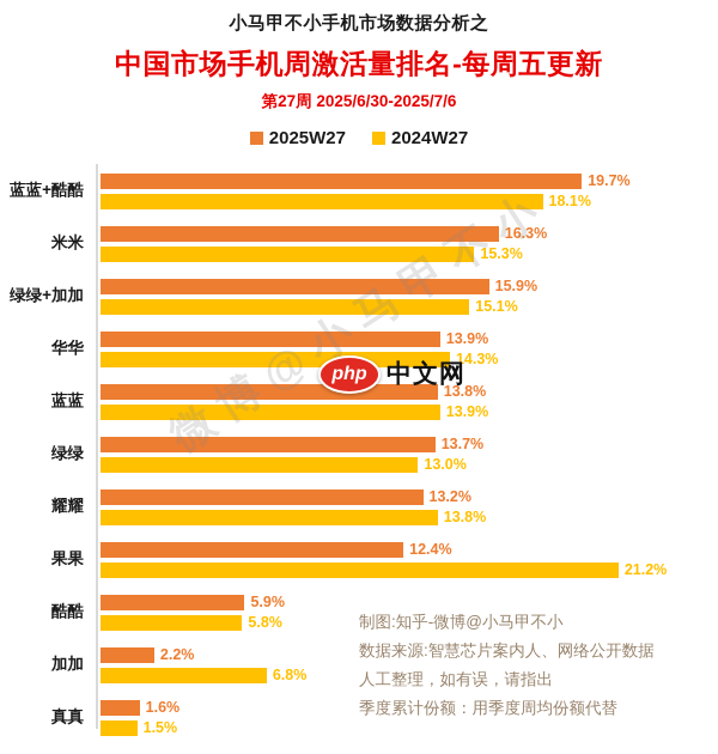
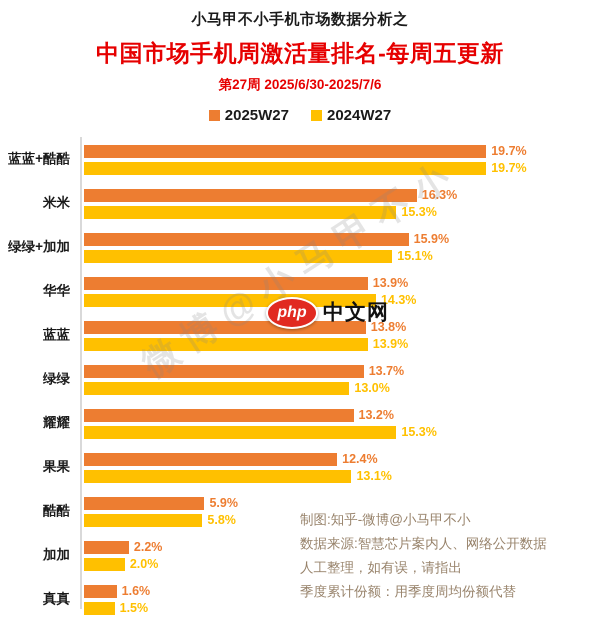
2024W27/蓝蓝+酷酷: 18.1% -> 19.7%
2024W27/耀耀: 13.8% -> 15.3%
2024W27/果果: 21.2% -> 13.1%
2024W27/加加: 6.8% -> 2.0%
